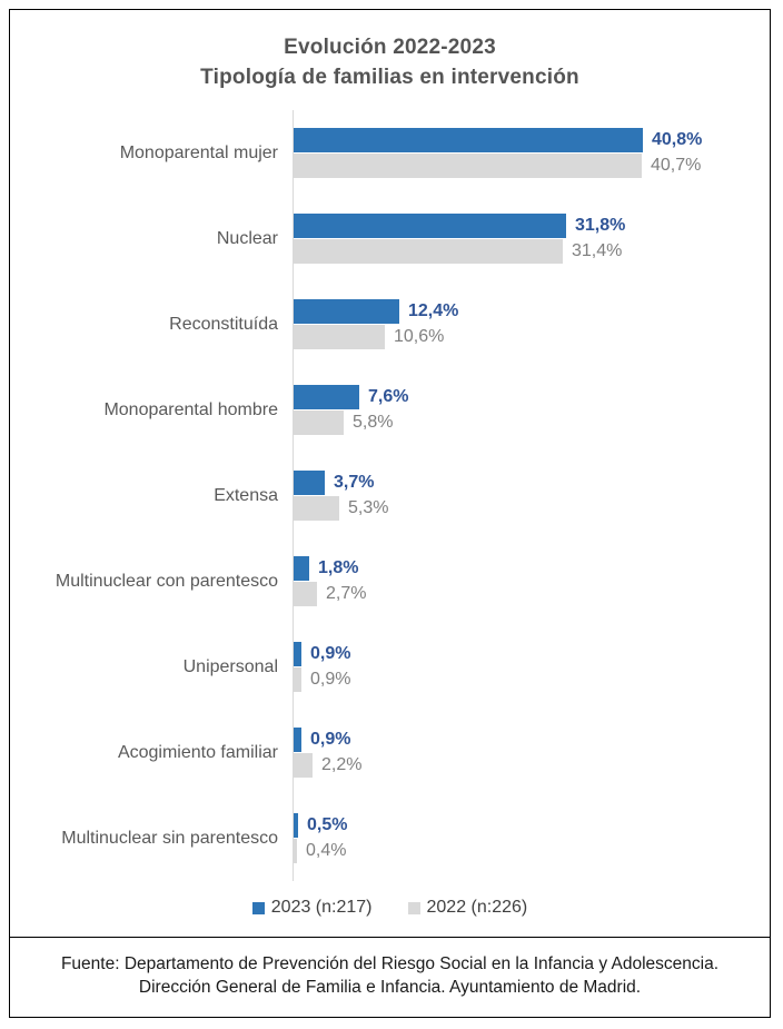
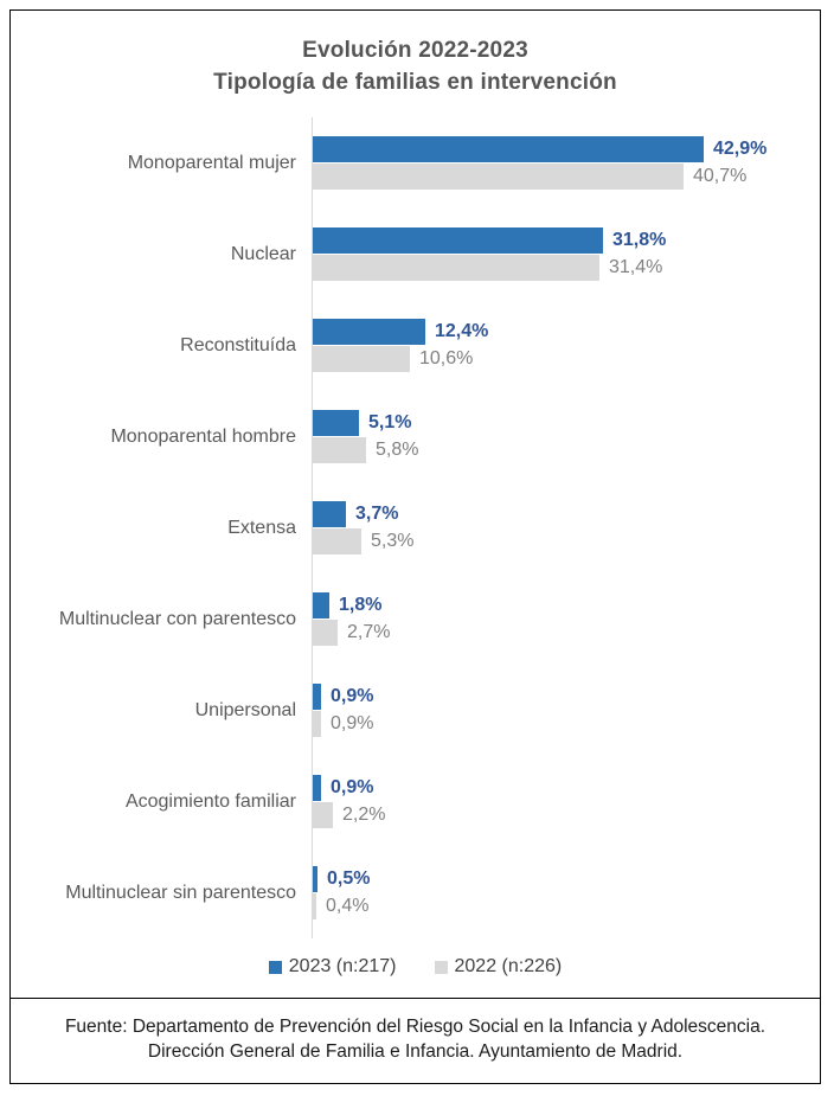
2023 (n:217)/Monoparental mujer: 40,8% -> 42,9%
2023 (n:217)/Monoparental hombre: 7,6% -> 5,1%
